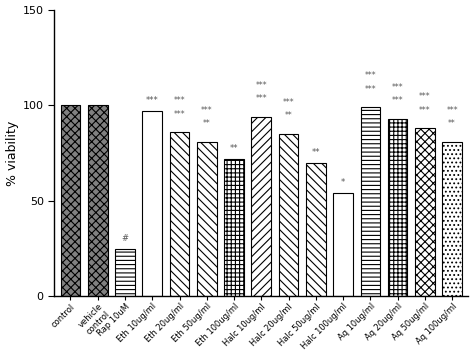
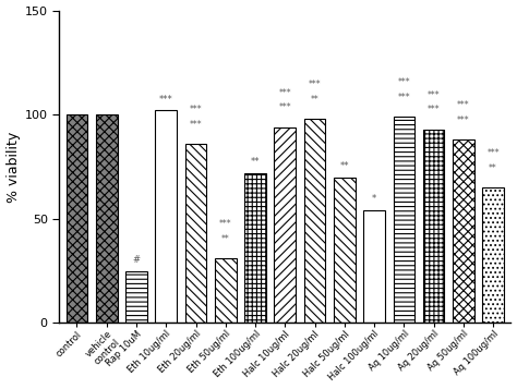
Eth 10ug/ml: 97 -> 102
Eth 50ug/ml: 81 -> 31
Halc 20ug/ml: 85 -> 98
Aq 100ug/ml: 81 -> 65
